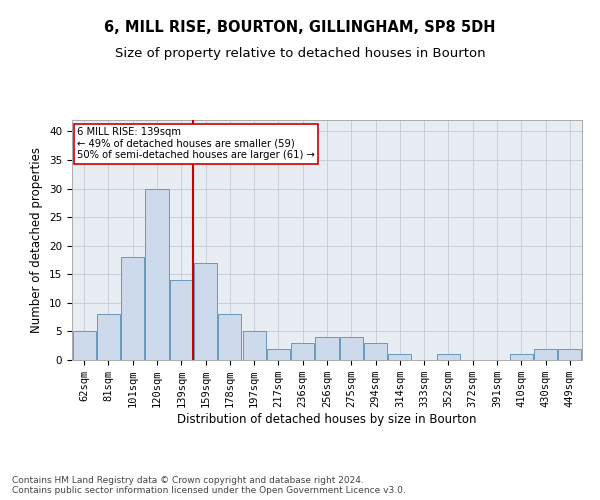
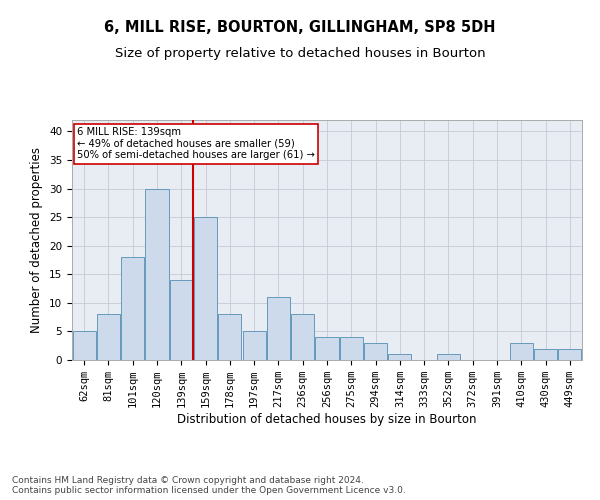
159sqm: 17 -> 25
217sqm: 2 -> 11
236sqm: 3 -> 8
410sqm: 1 -> 3
